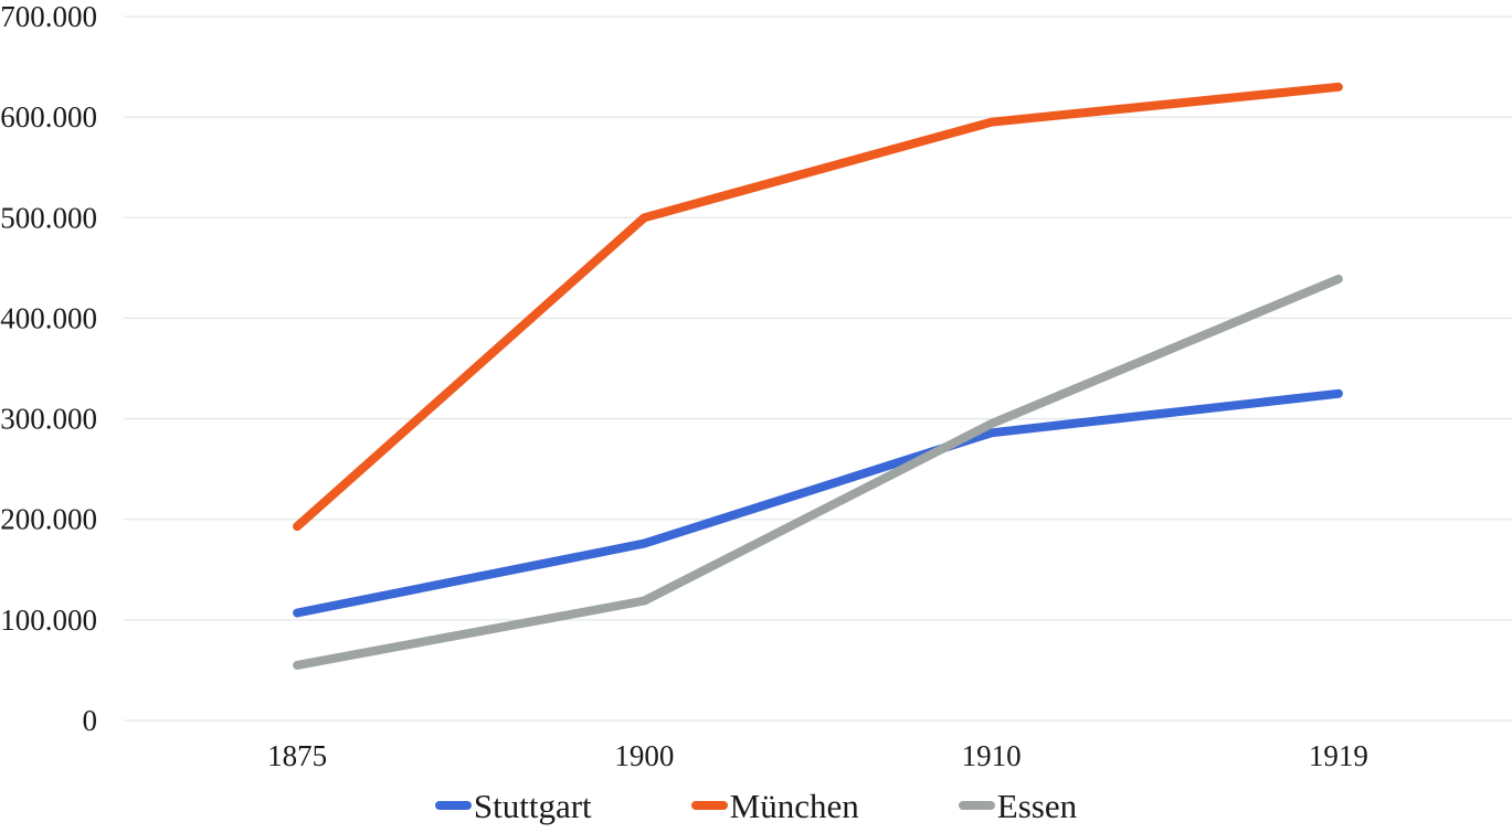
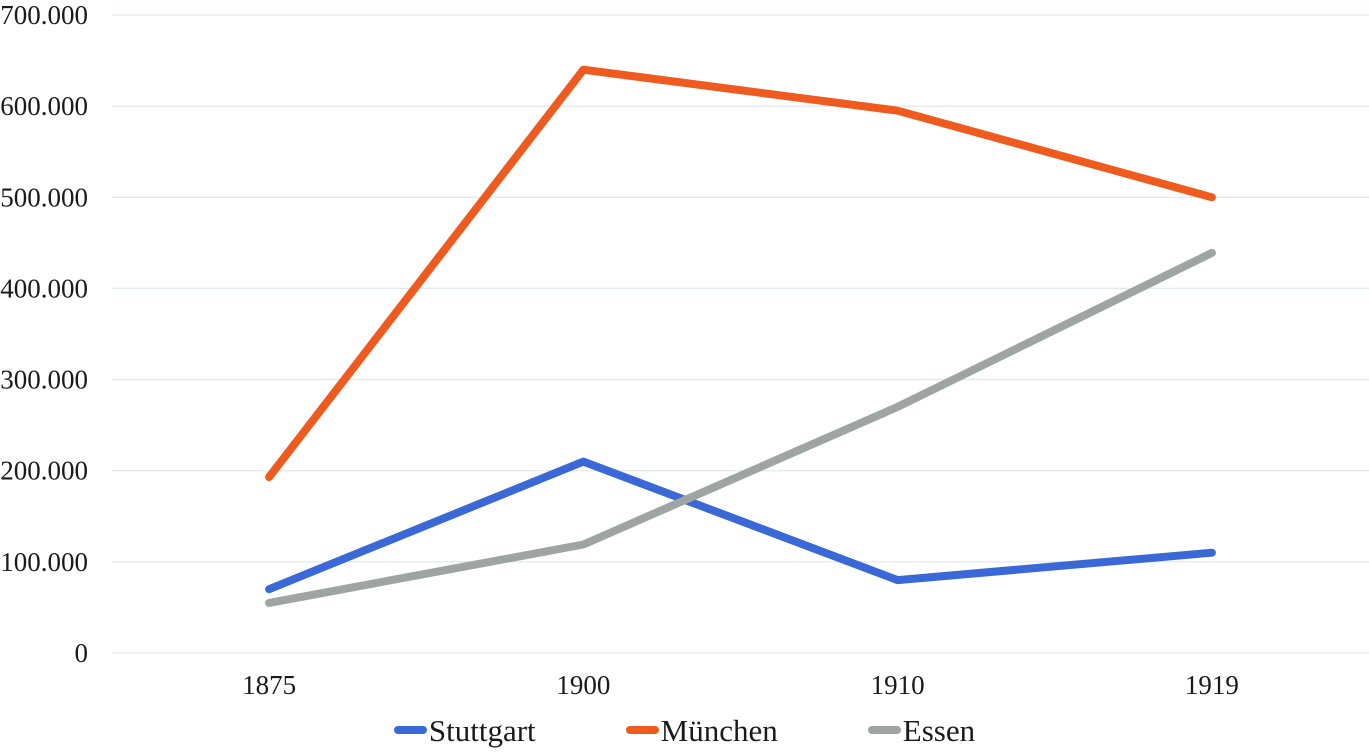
Stuttgart/1875: 110000 -> 70000
Stuttgart/1900: 180000 -> 210000
München/1900: 500000 -> 640000
Stuttgart/1910: 290000 -> 80000
Essen/1910: 300000 -> 270000
Stuttgart/1919: 320000 -> 110000
München/1919: 630000 -> 500000
